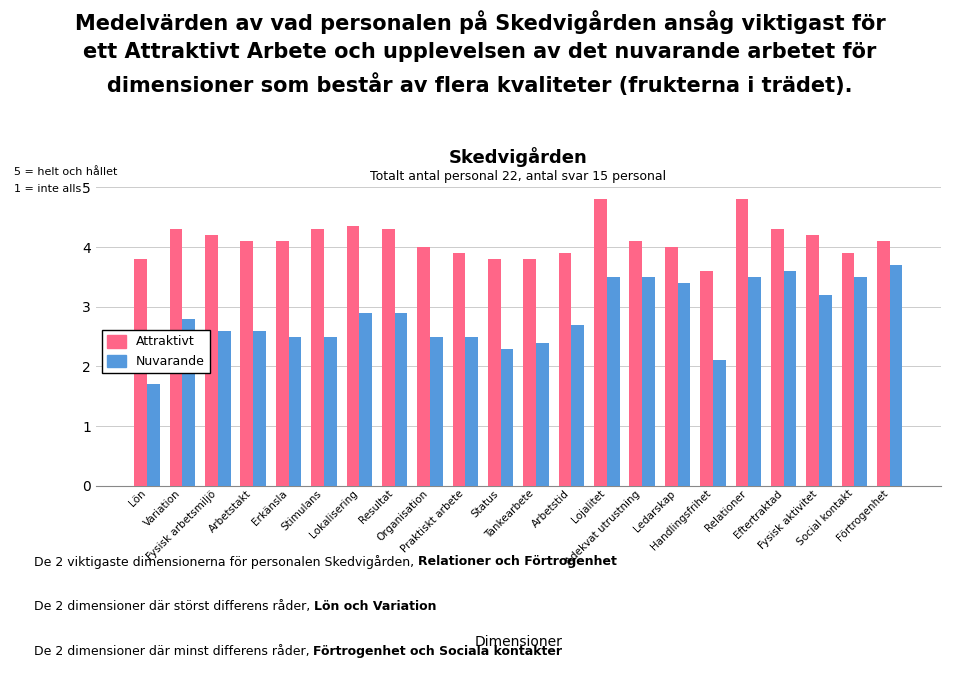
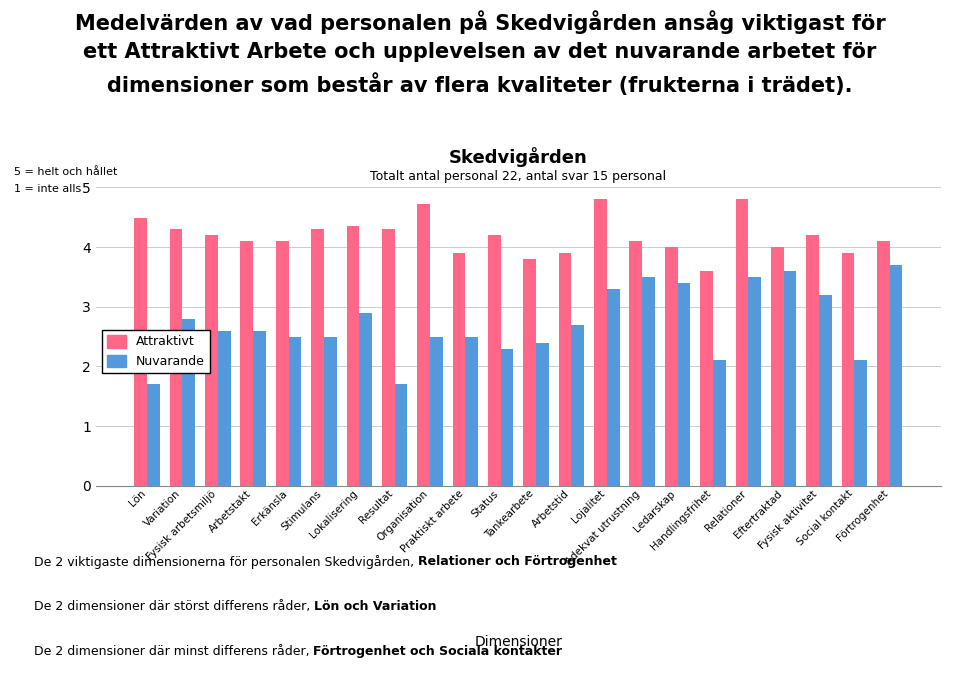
Attraktivt/Lön: 3.80 -> 4.48
Nuvarande/Resultat: 2.9 -> 1.7
Attraktivt/Organisation: 4.00 -> 4.72
Attraktivt/Status: 3.80 -> 4.20
Nuvarande/Lojalitet: 3.5 -> 3.3
Attraktivt/Eftertraktad: 4.30 -> 4.00
Nuvarande/Social kontakt: 3.5 -> 2.1
